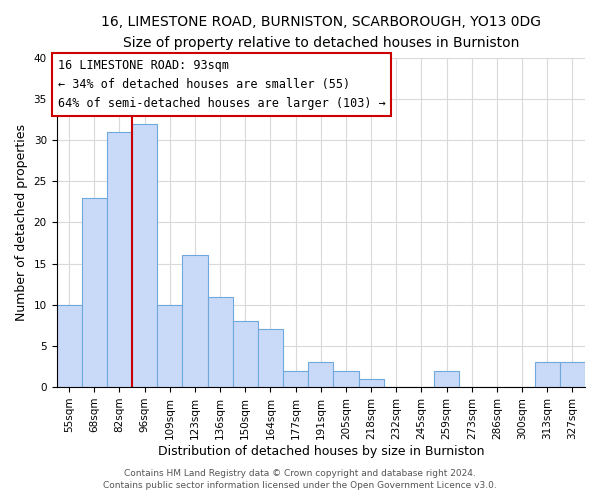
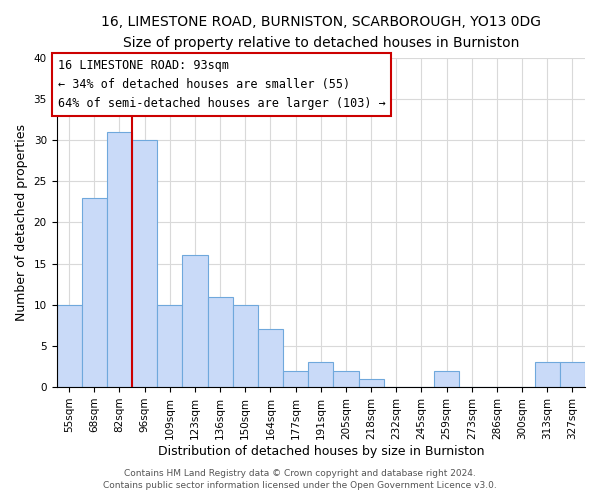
96sqm: 32 -> 30
150sqm: 8 -> 10
